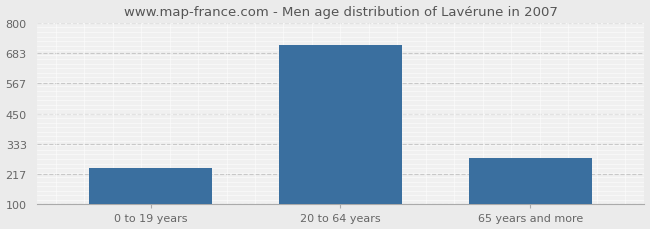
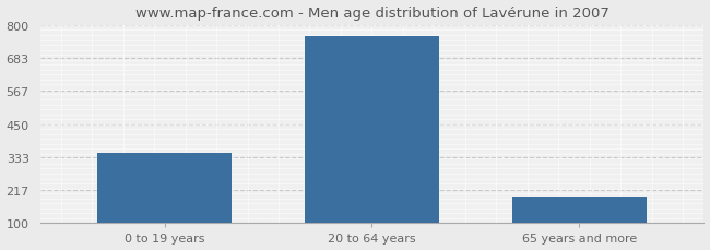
0 to 19 years: 240 -> 350
20 to 64 years: 715 -> 762
65 years and more: 280 -> 195
